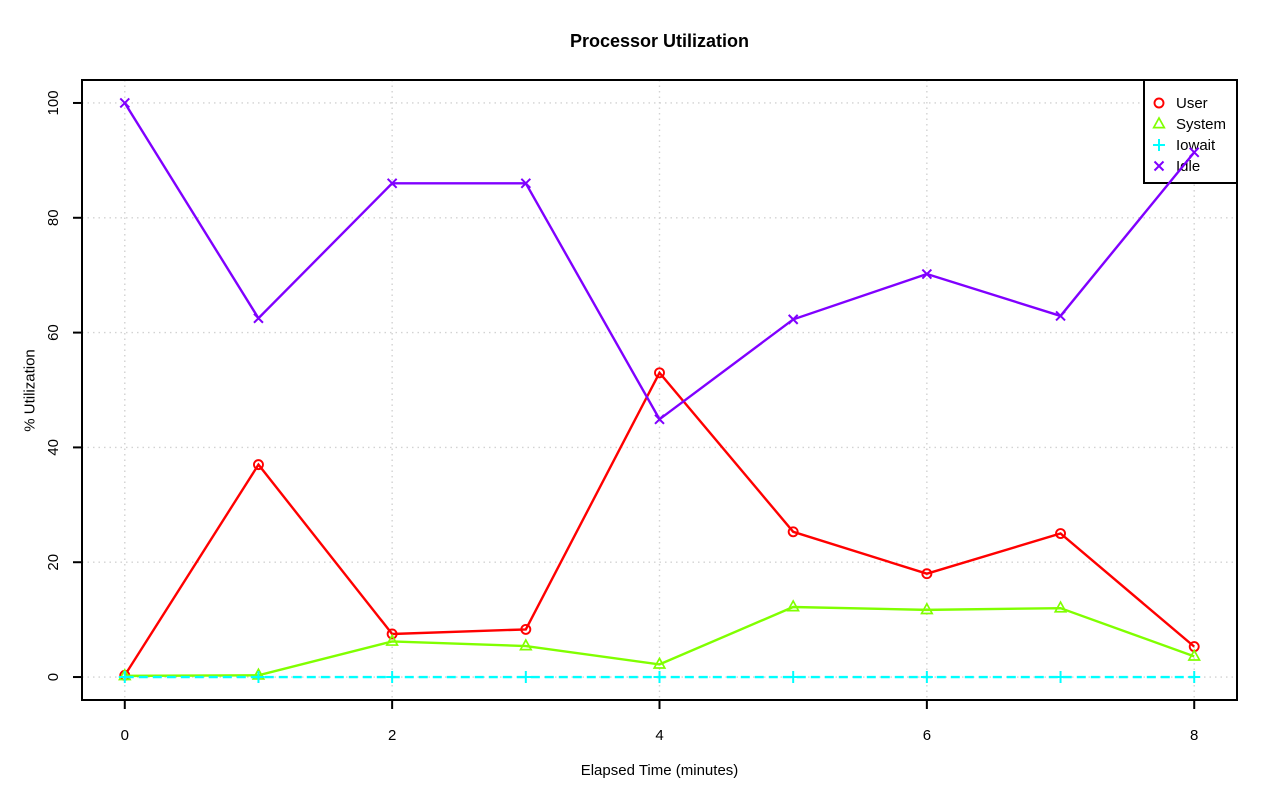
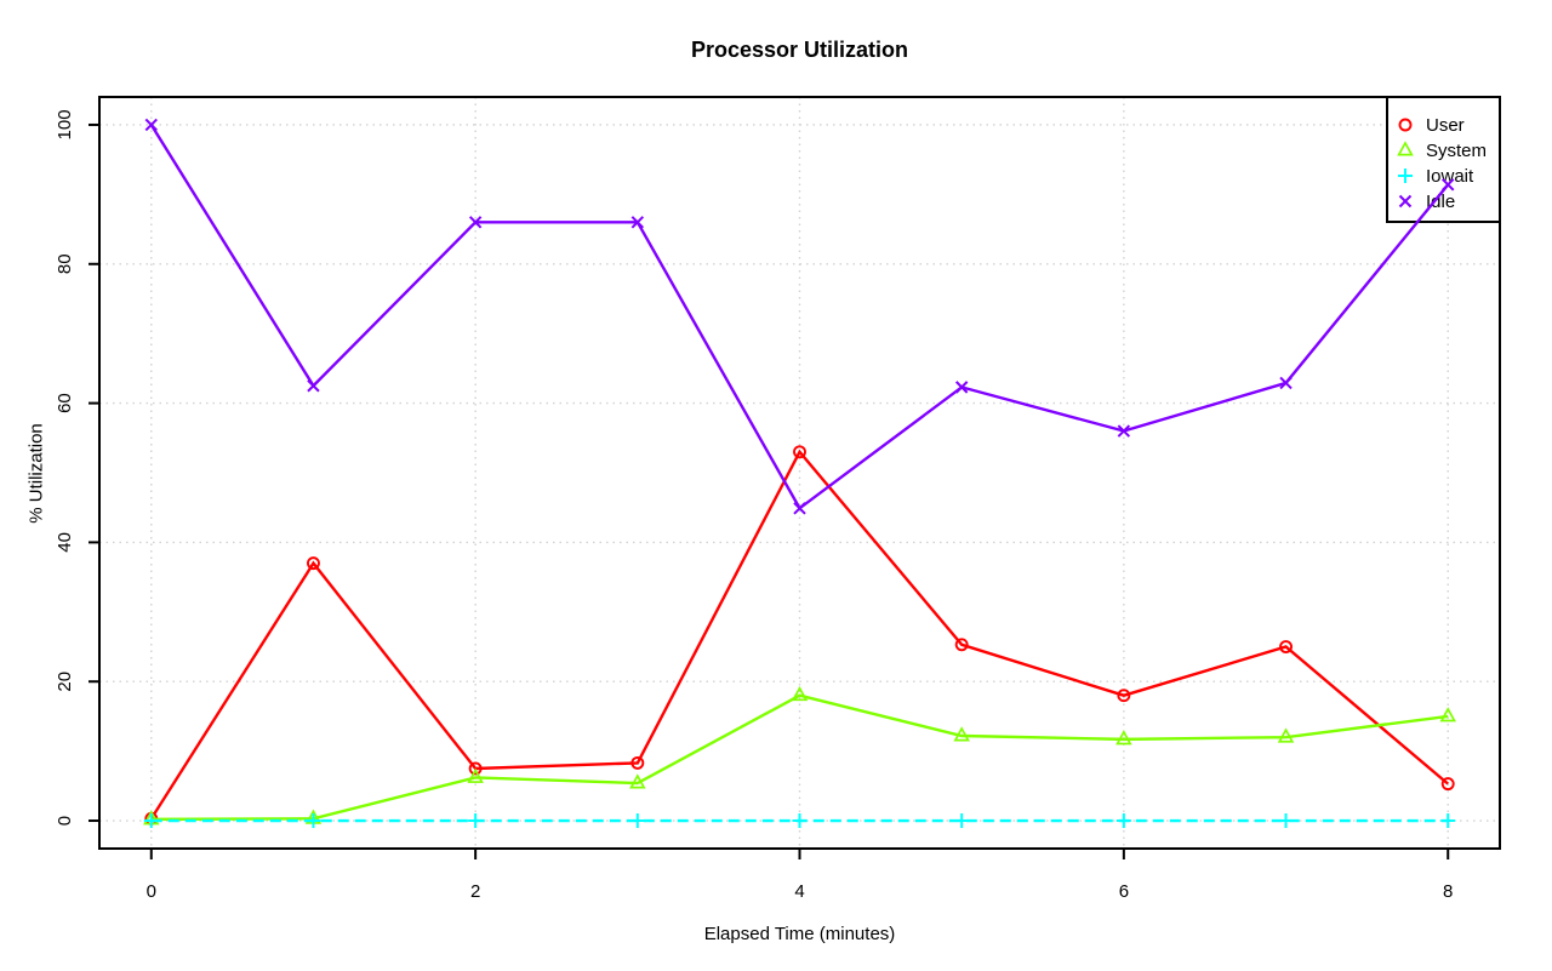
System/4: 2 -> 18
Idle/6: 70 -> 56
System/8: 4 -> 15
